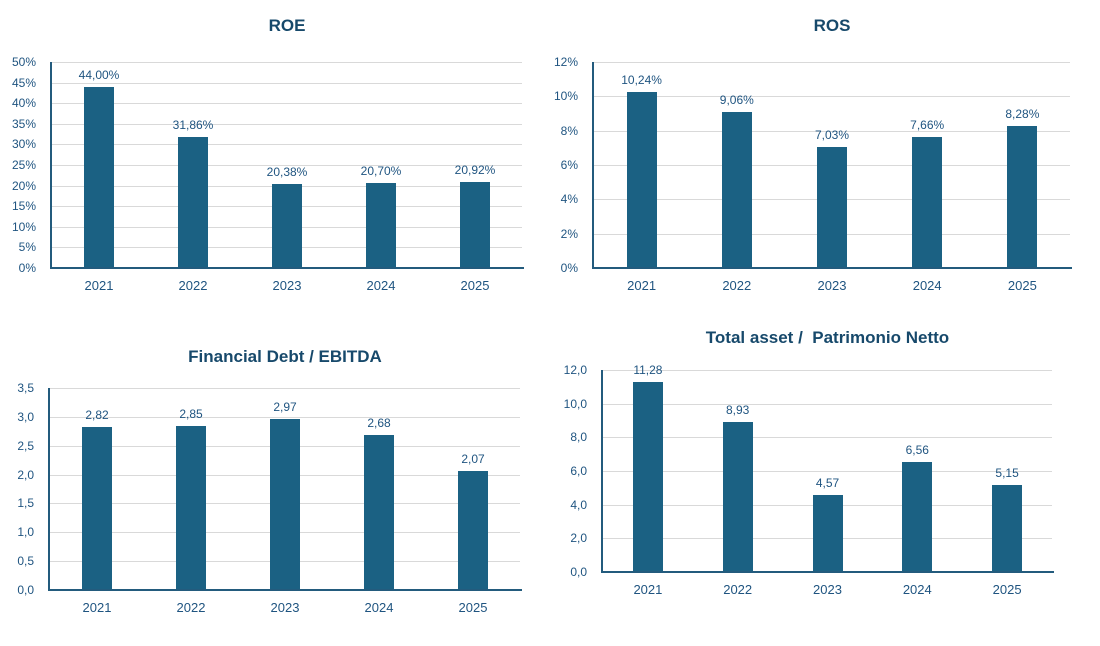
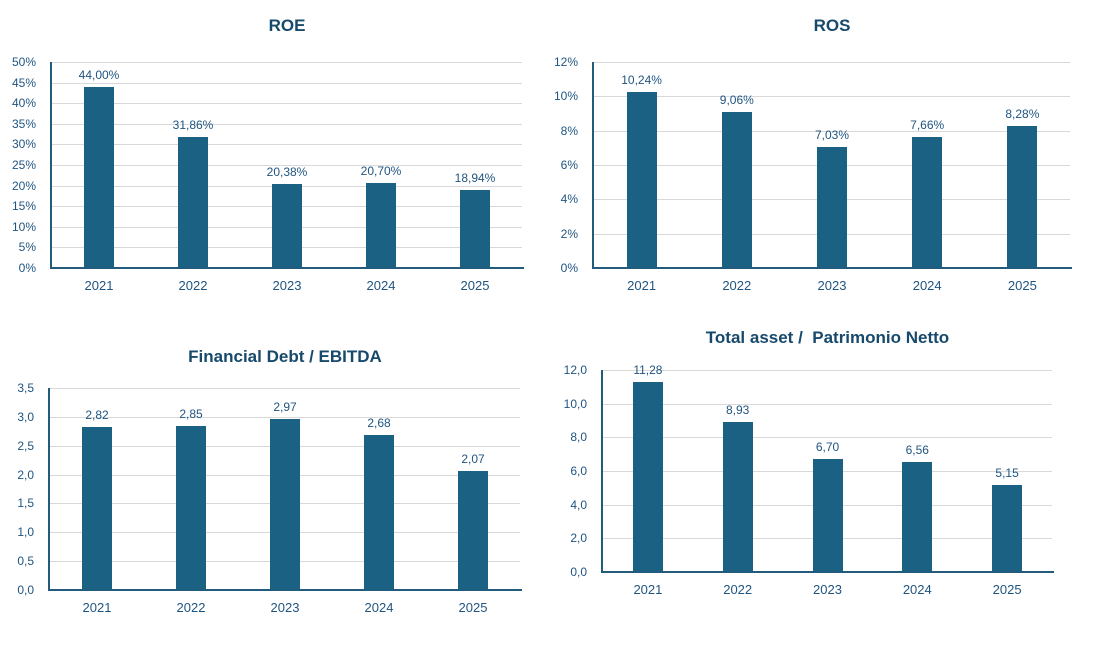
ROE/2025: 20,92% -> 18,94%
Total asset / Patrimonio Netto/2023: 4,57 -> 6,70
